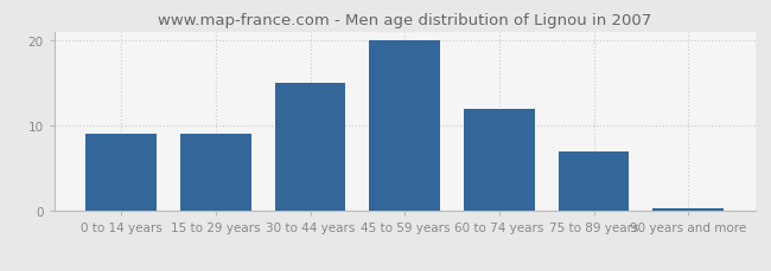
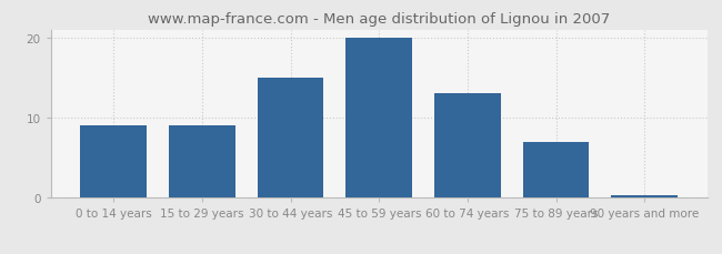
60 to 74 years: 12.0 -> 13.0
